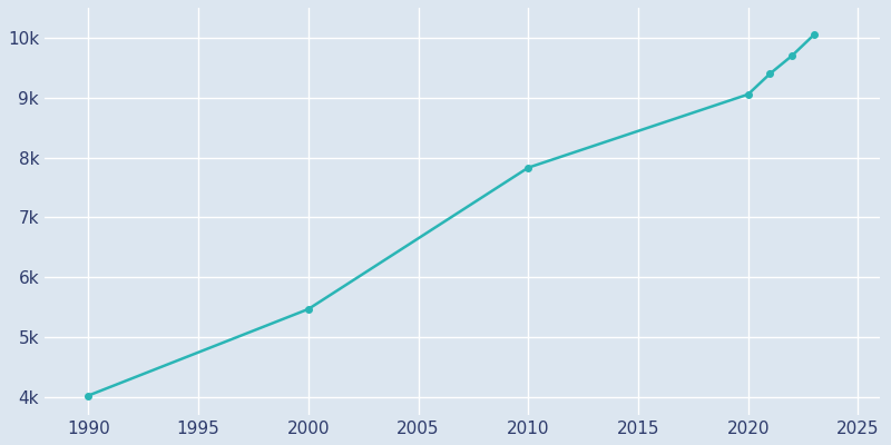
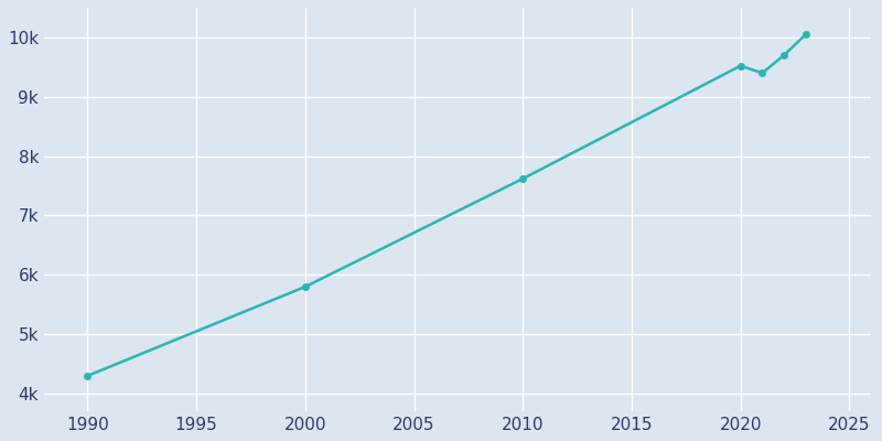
1990: 4.03k -> 4.30k
2000: 5.47k -> 5.80k
2010: 7.83k -> 7.62k
2020: 9.05k -> 9.52k
